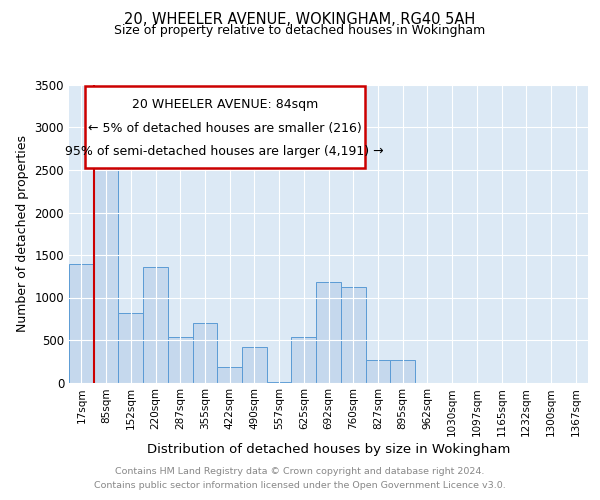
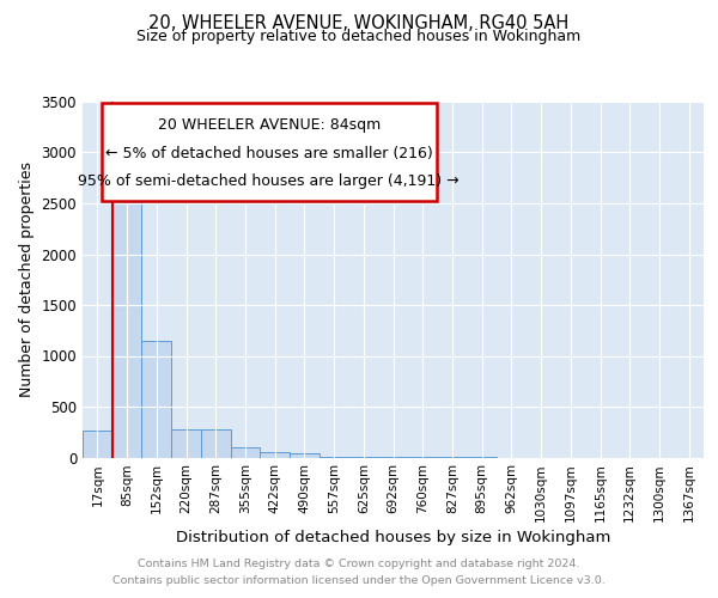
17sqm: 1400 -> 270
152sqm: 820 -> 1150
220sqm: 1360 -> 280
287sqm: 540 -> 280
355sqm: 700 -> 100
422sqm: 180 -> 60
490sqm: 420 -> 40
625sqm: 540 -> 0
692sqm: 1180 -> 0
760sqm: 1120 -> 0
827sqm: 260 -> 0
895sqm: 260 -> 0
